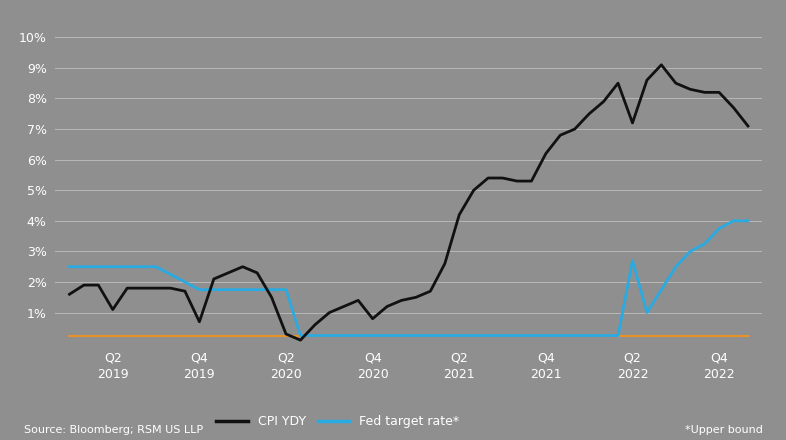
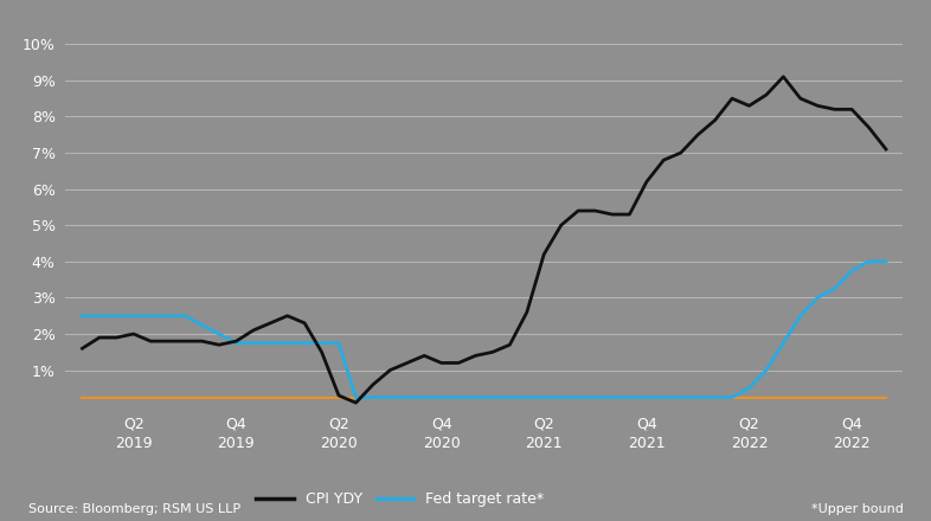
CPI YDY/Q2 2019: 1.1% -> 2.0%
CPI YDY/Q4 2019: 0.7% -> 1.8%
CPI YDY/Q4 2020: 0.8% -> 1.2%
CPI YDY/Q2 2022: 7.2% -> 8.3%
Fed target rate*/Q2 2022: 2.70% -> 0.50%
